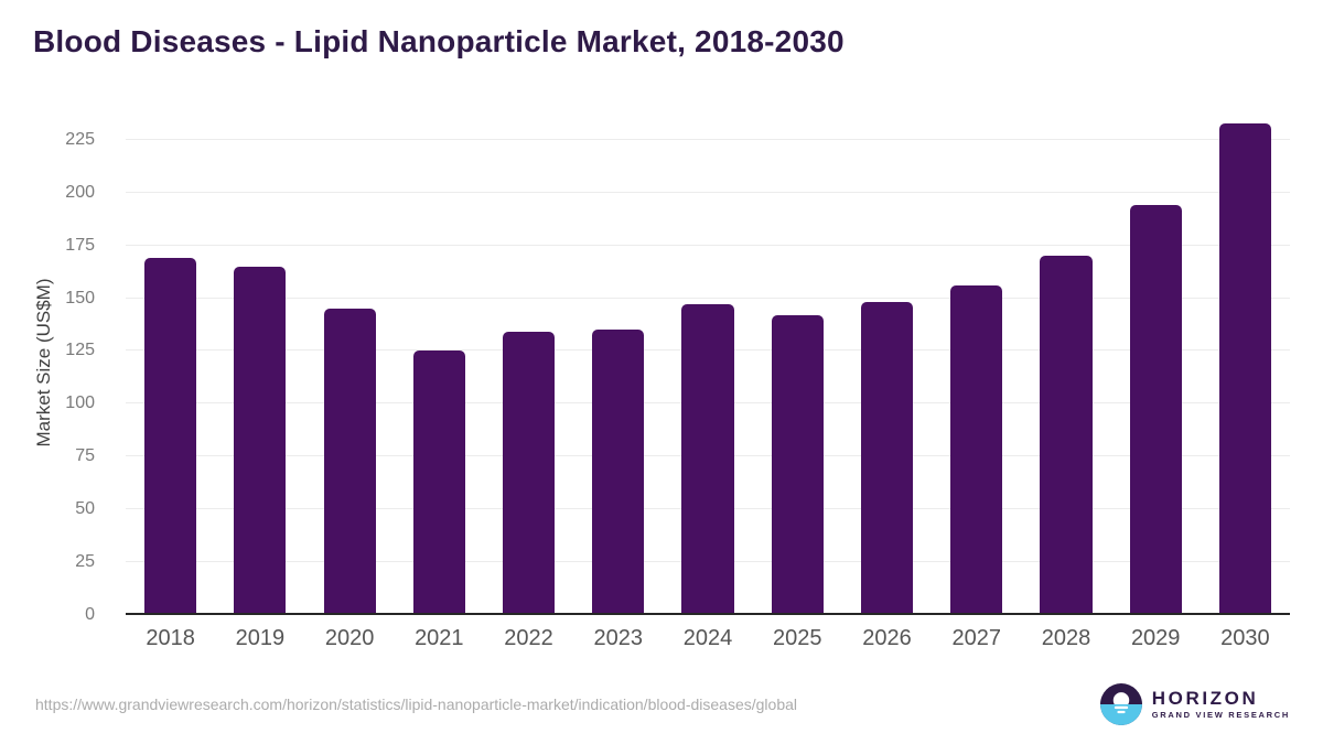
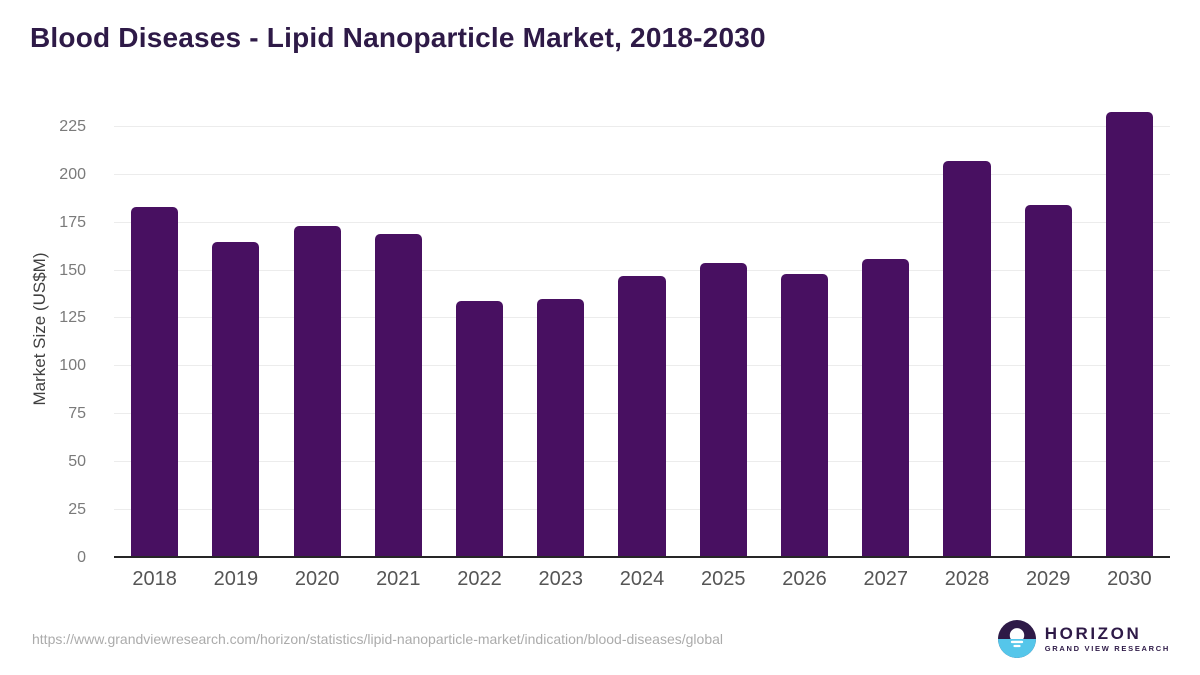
2018: 169 -> 183
2020: 145 -> 173
2021: 125 -> 169
2025: 142 -> 154
2028: 170 -> 207
2029: 194 -> 184
